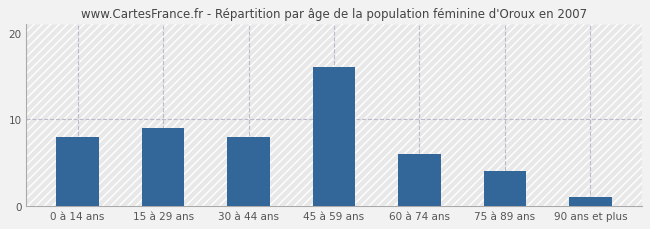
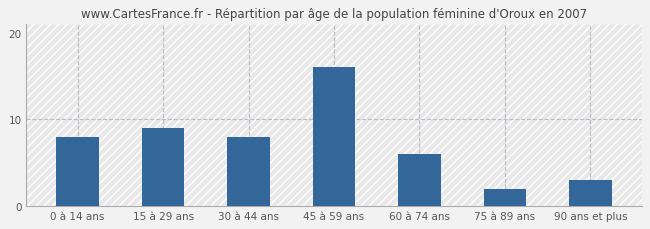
75 à 89 ans: 4 -> 2
90 ans et plus: 1 -> 3
